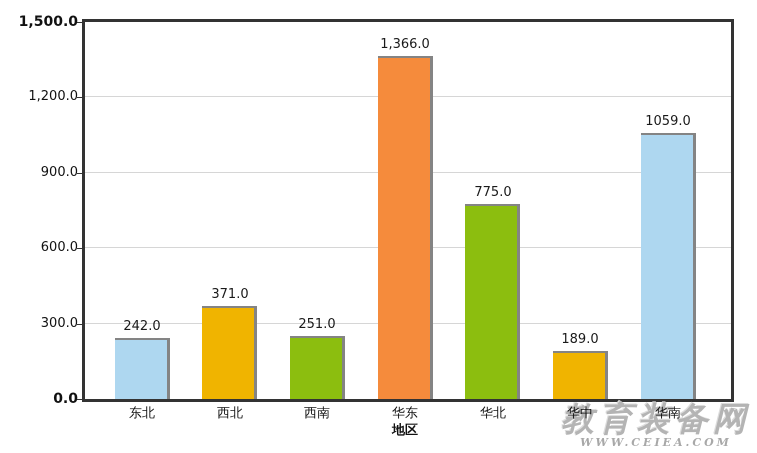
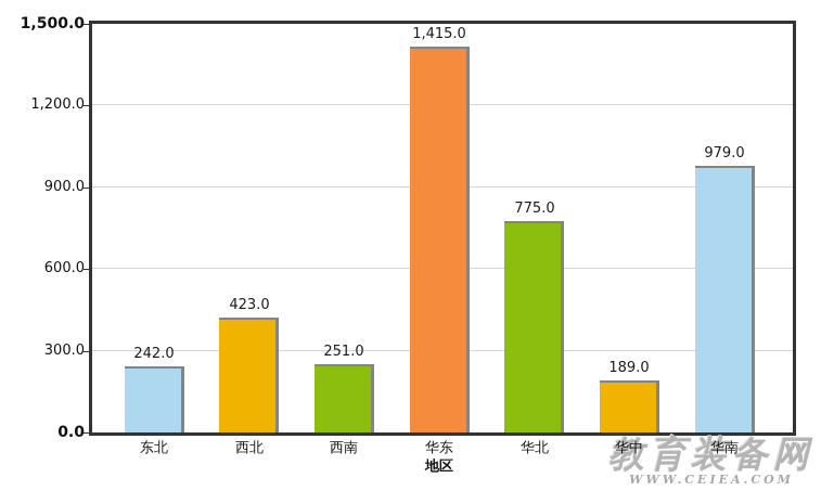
西北: 371.0 -> 423.0
华东: 1,366.0 -> 1,415.0
华南: 1059.0 -> 979.0
